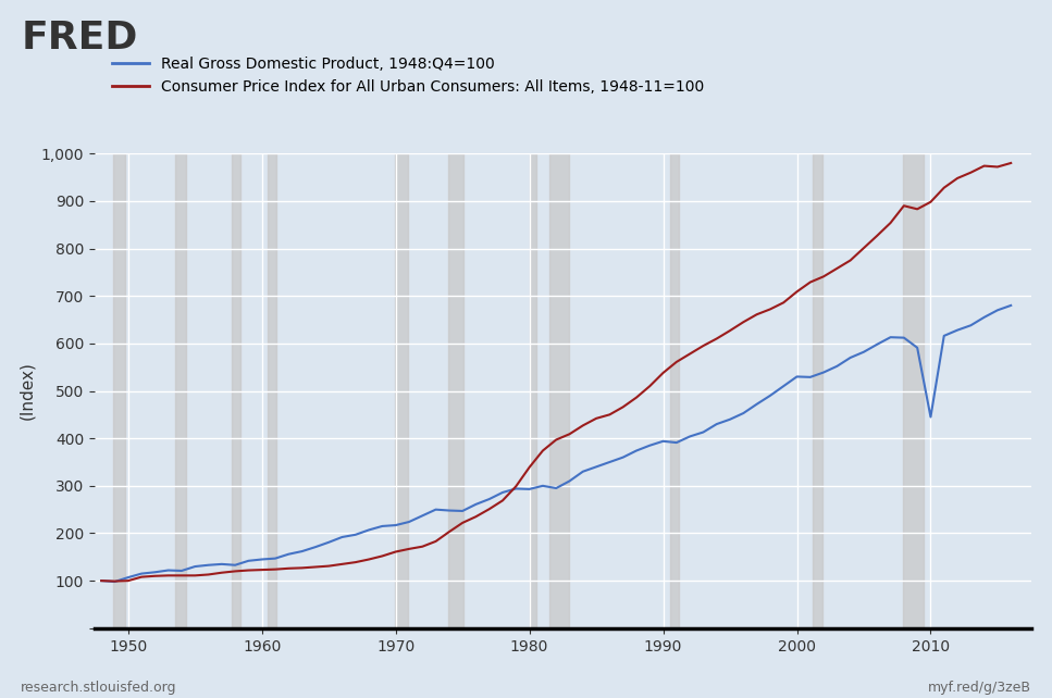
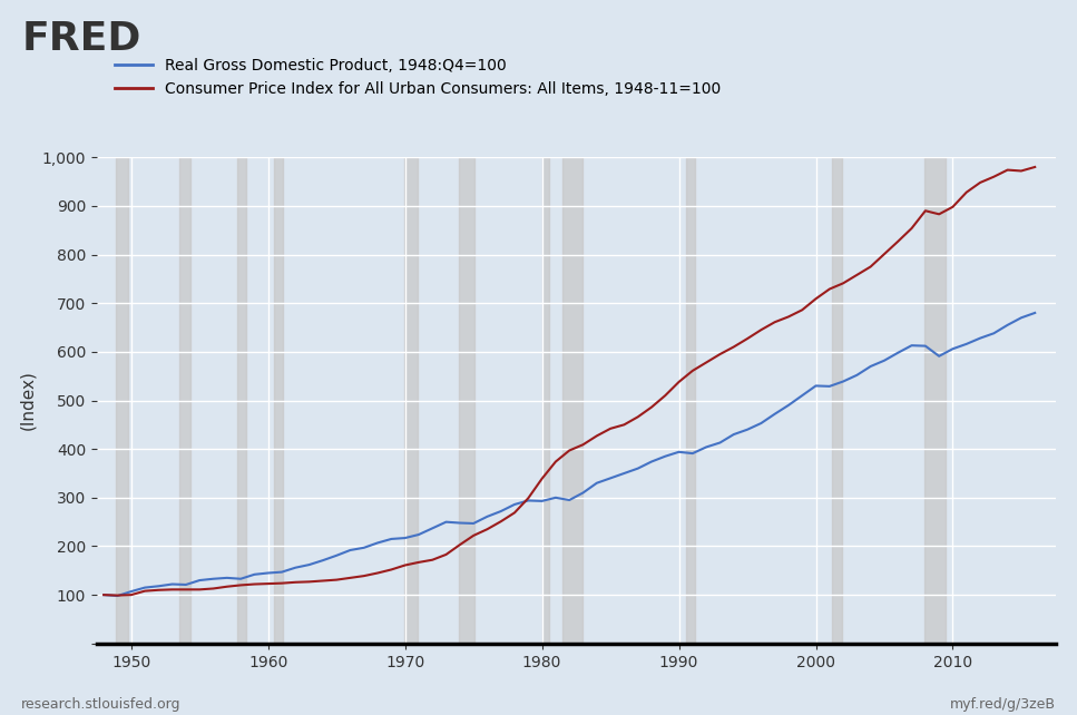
Real Gross Domestic Product, 1948:Q4=100/2010: 445 -> 606
